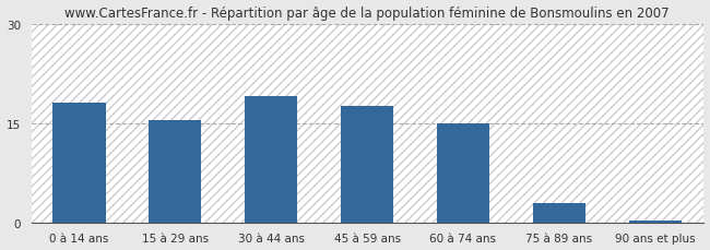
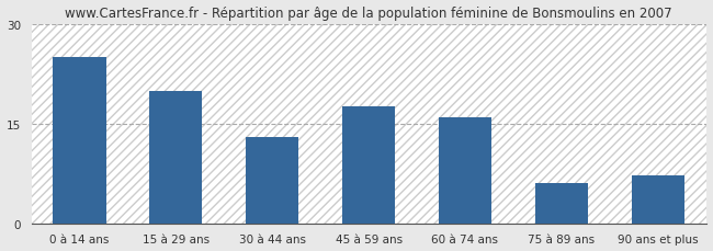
0 à 14 ans: 18.0 -> 25.0
15 à 29 ans: 15.5 -> 19.8
30 à 44 ans: 19.0 -> 13.0
60 à 74 ans: 15.0 -> 16.0
75 à 89 ans: 3.0 -> 6.0
90 ans et plus: 0.3 -> 7.2
